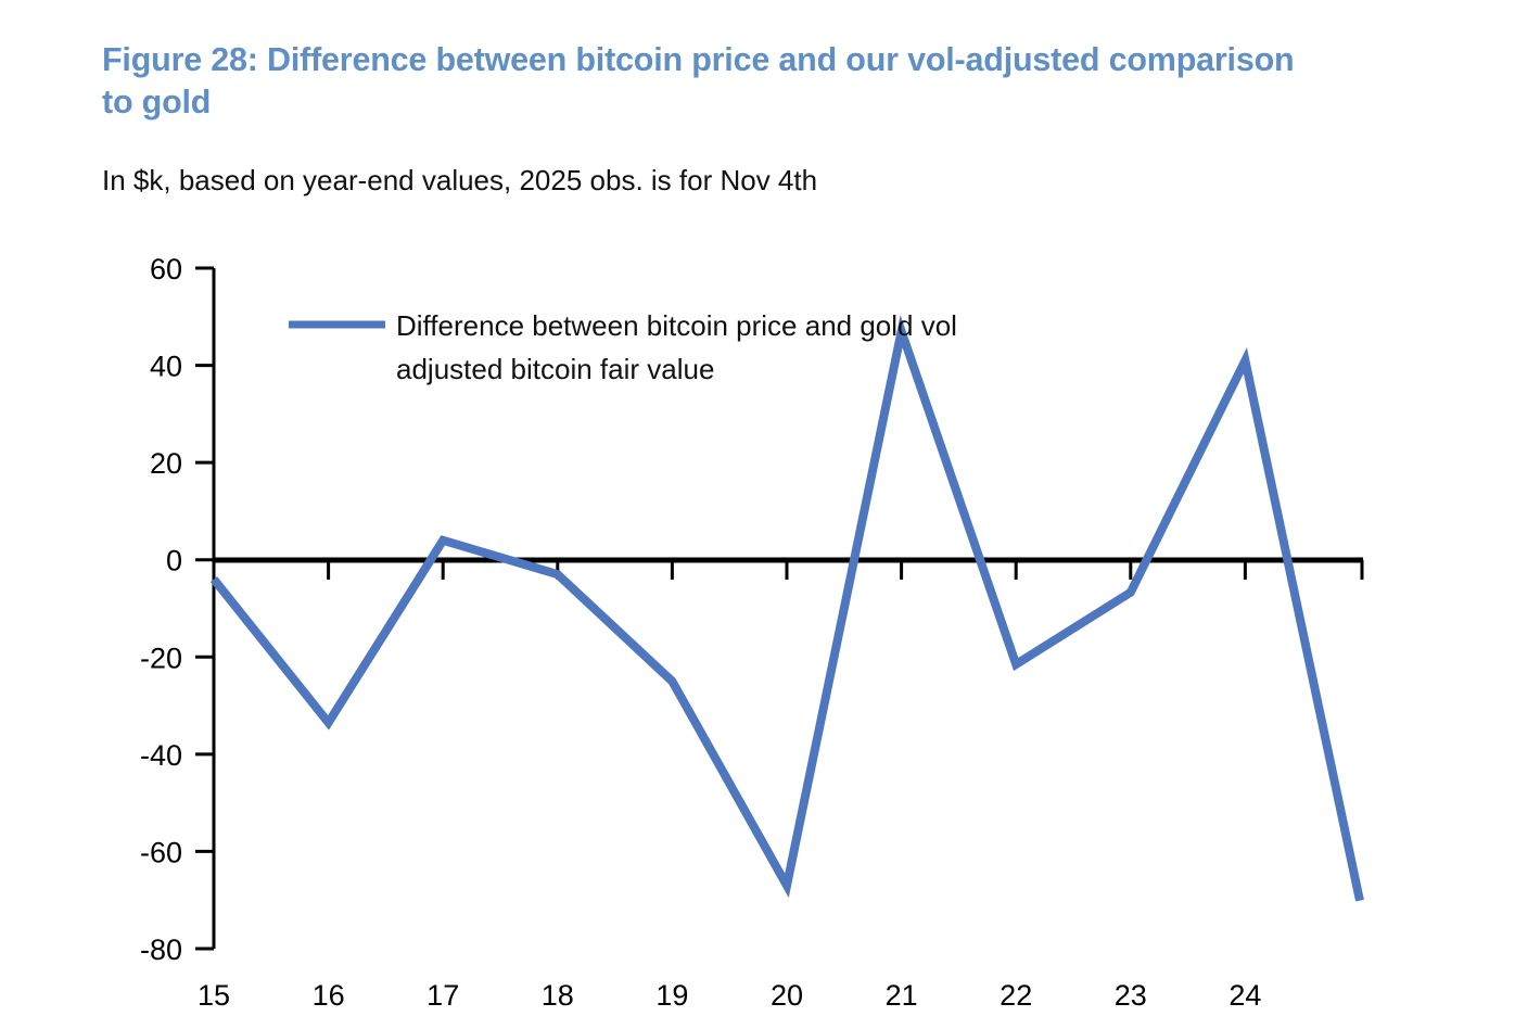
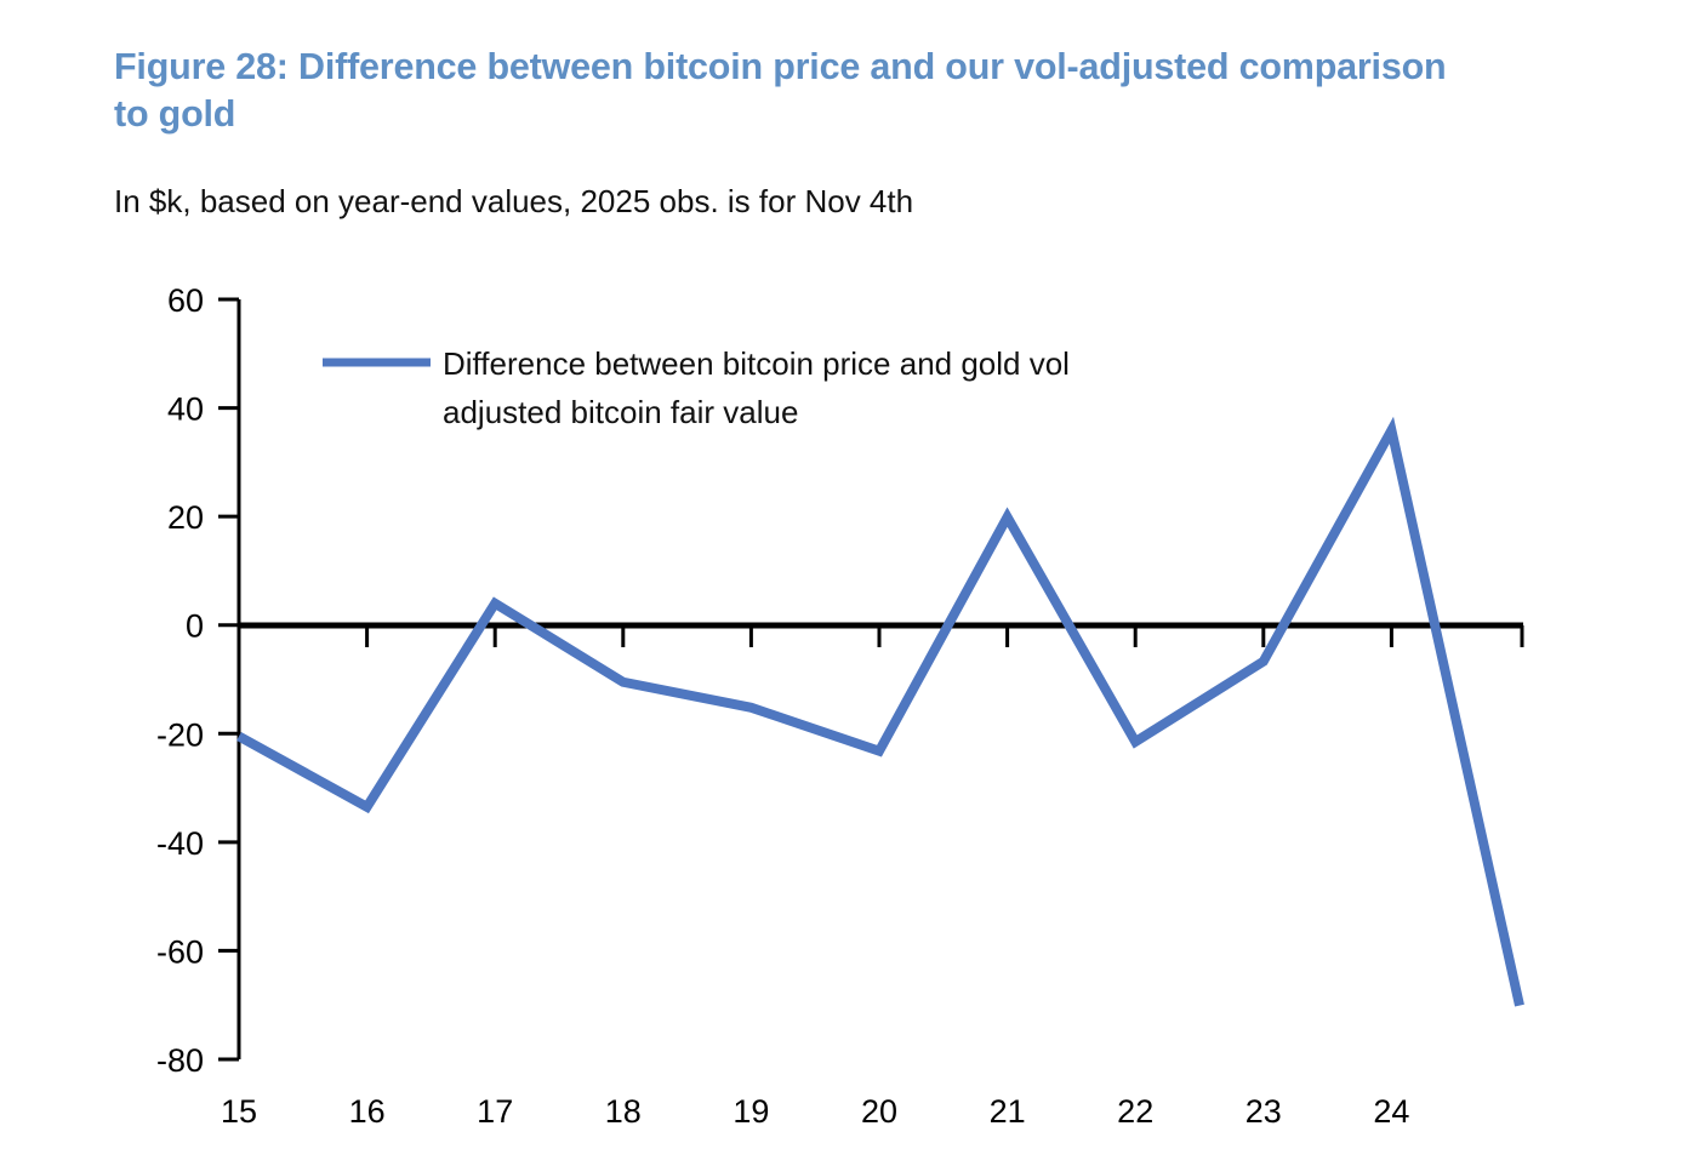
15: -4 -> -20
18: -3 -> -10
19: -25 -> -15
20: -67 -> -23
21: 47 -> 20
24: 41 -> 36
